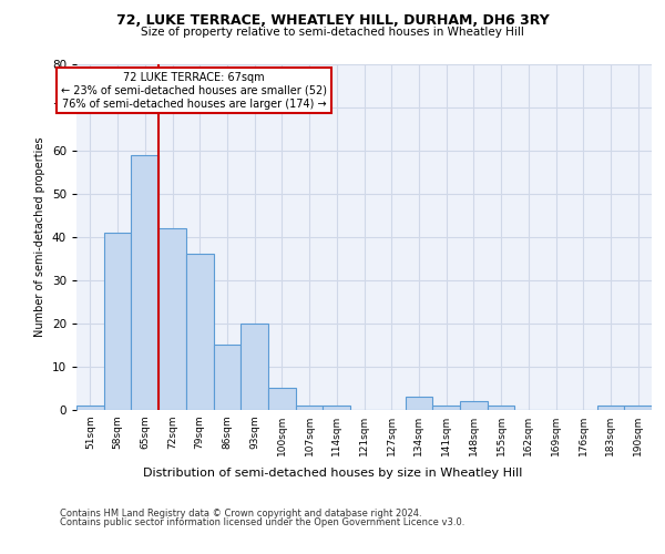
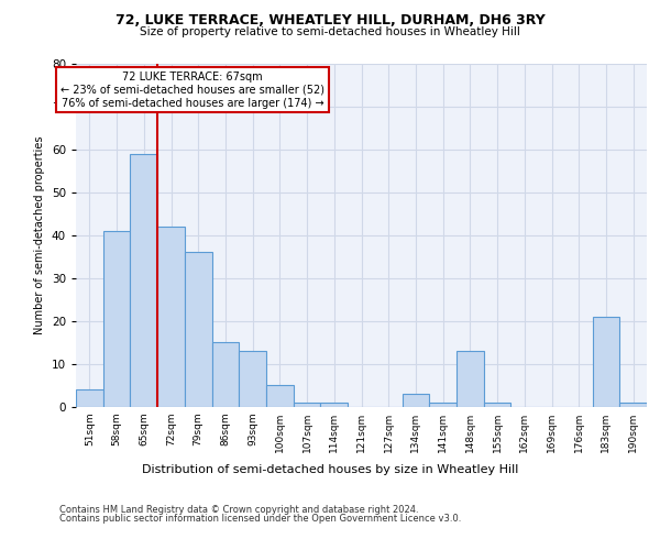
51sqm: 1 -> 4
93sqm: 20 -> 13
148sqm: 2 -> 13
183sqm: 1 -> 21
